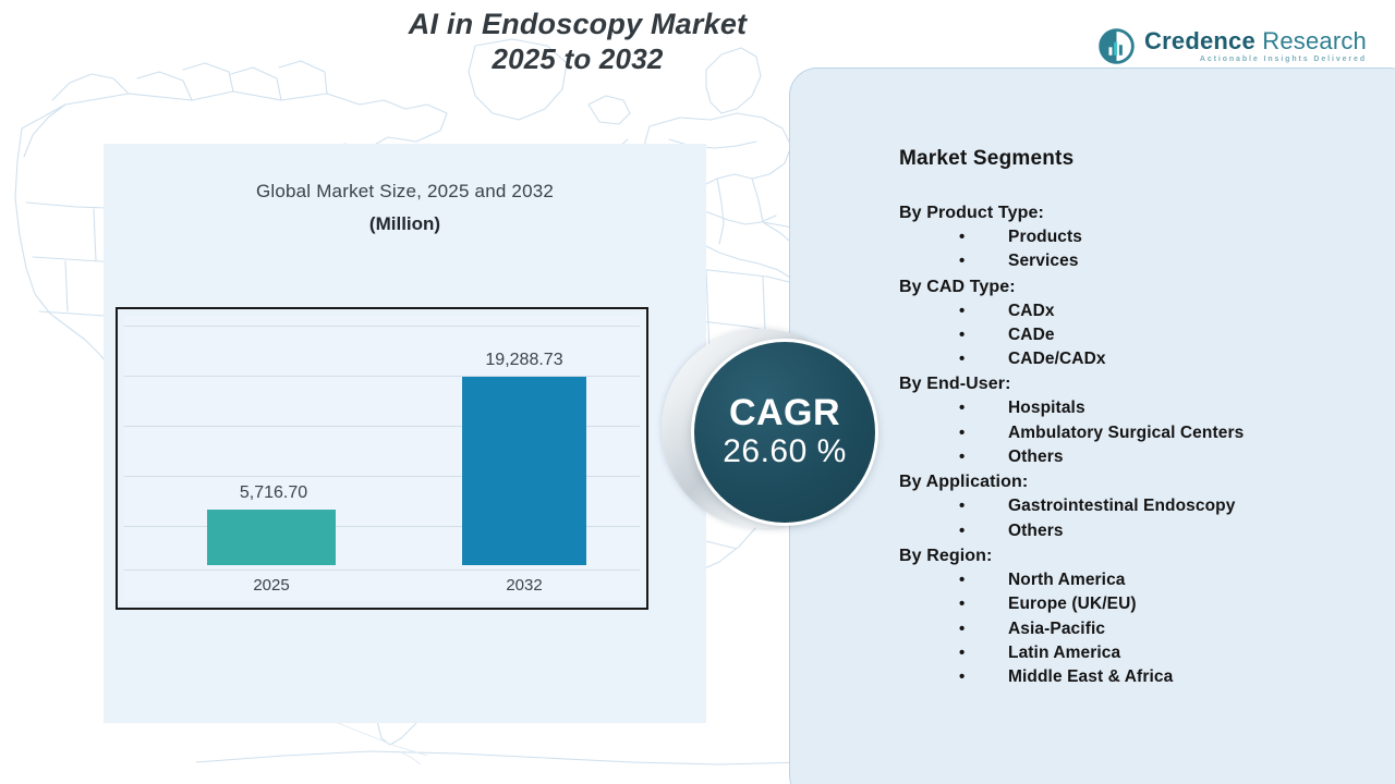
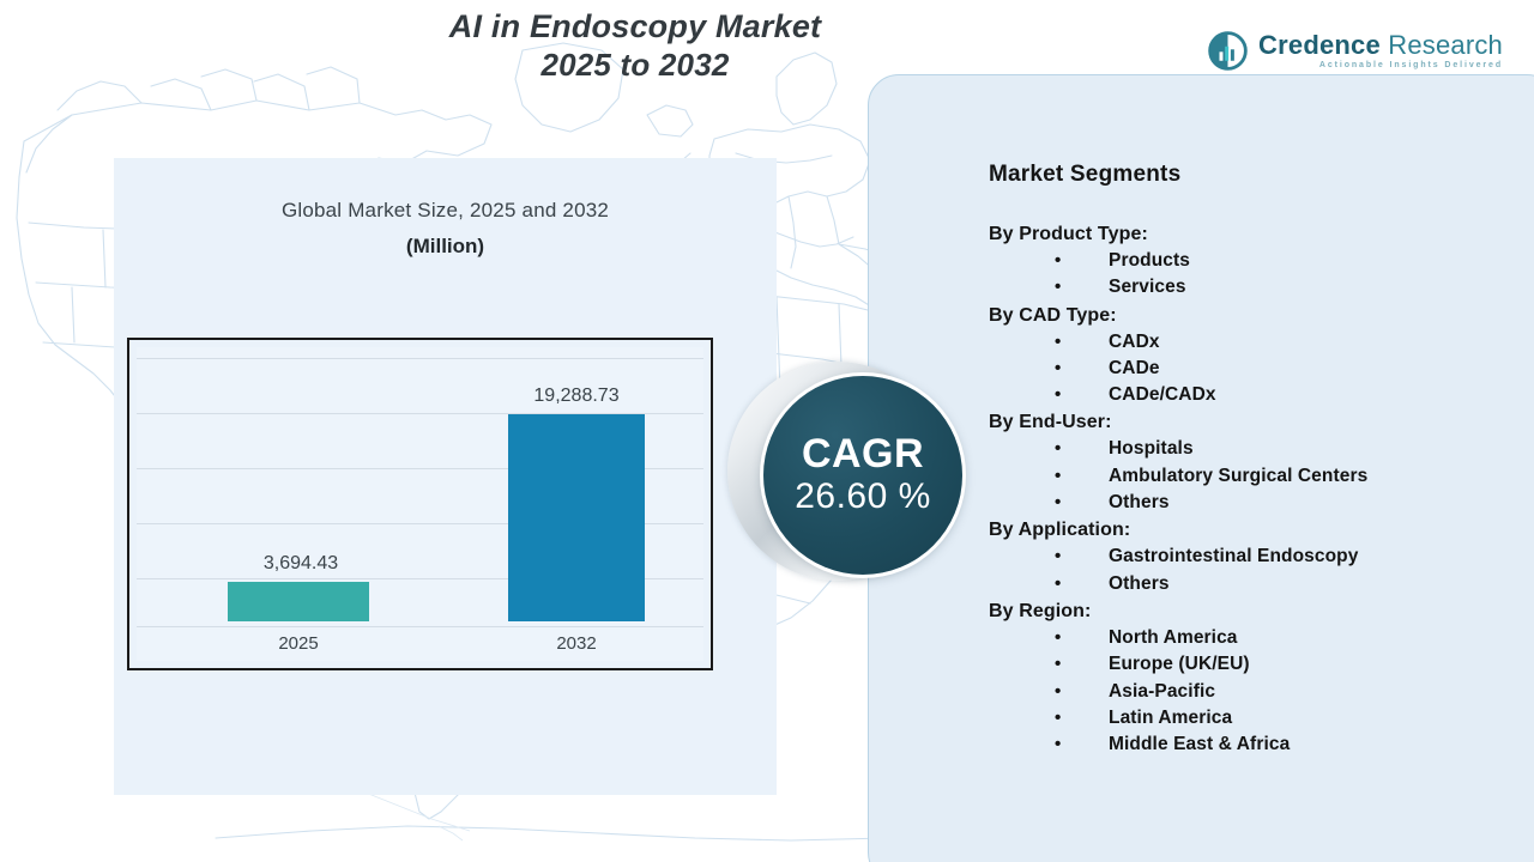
2025: 5,716.70 -> 3,694.43
